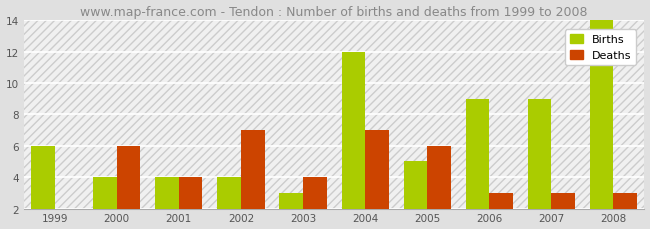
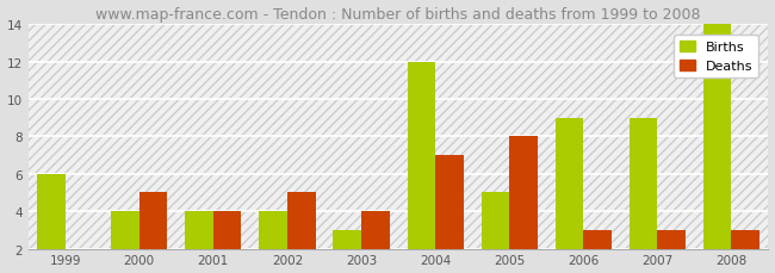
Deaths/2000: 6 -> 5
Deaths/2002: 7 -> 5
Deaths/2005: 6 -> 8
